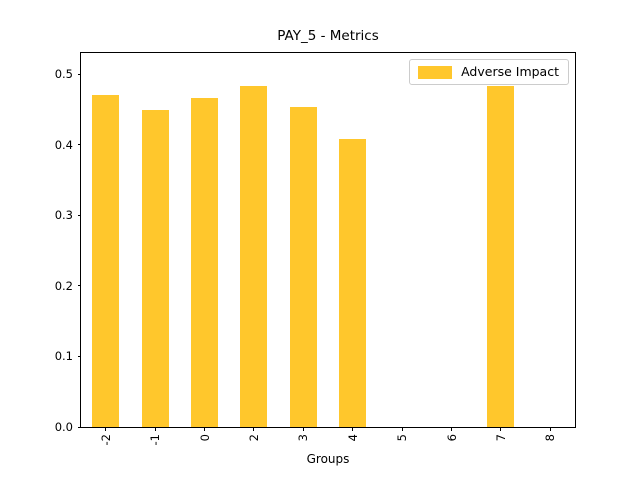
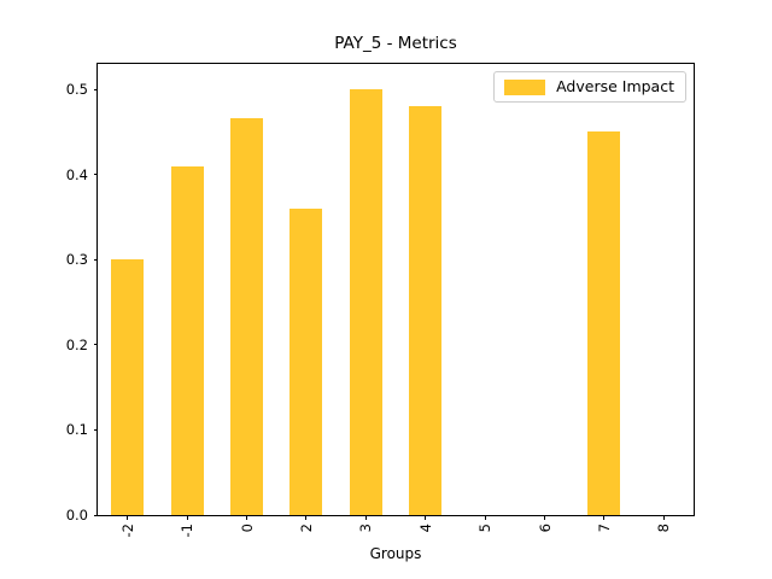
-2: 0.47 -> 0.30
-1: 0.45 -> 0.41
2: 0.48 -> 0.36
3: 0.45 -> 0.50
4: 0.41 -> 0.48
7: 0.48 -> 0.45
